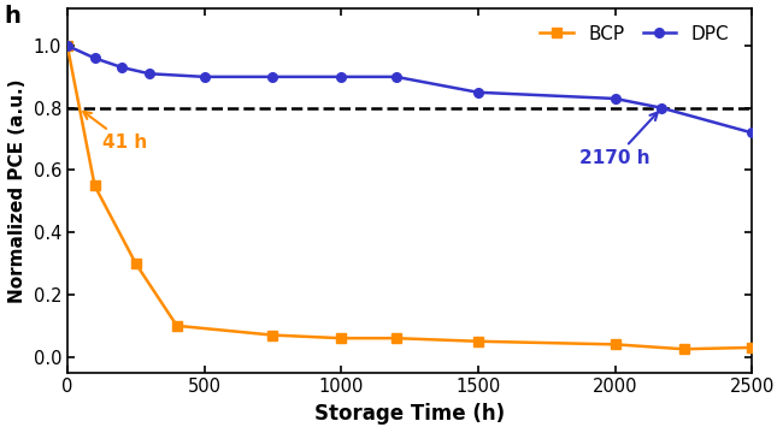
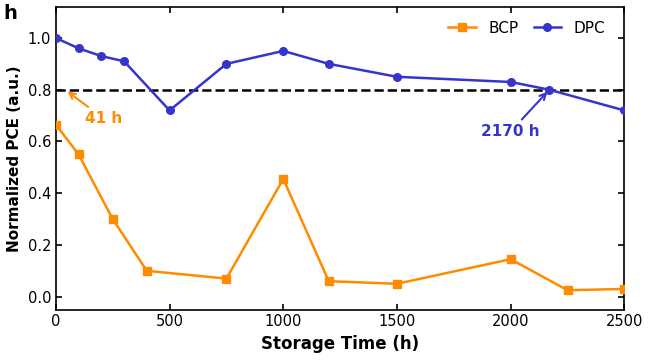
BCP/0: 1.000 -> 0.665
DPC/500: 0.90 -> 0.72
BCP/1000: 0.060 -> 0.455
DPC/1000: 0.90 -> 0.95
BCP/2000: 0.040 -> 0.145
